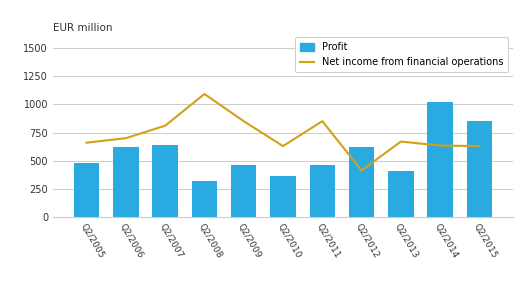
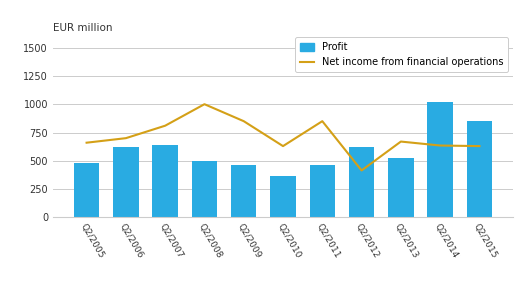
Profit/Q2/2008: 320 -> 500
Net income from financial operations/Q2/2008: 1090 -> 1000
Profit/Q2/2013: 410 -> 520
